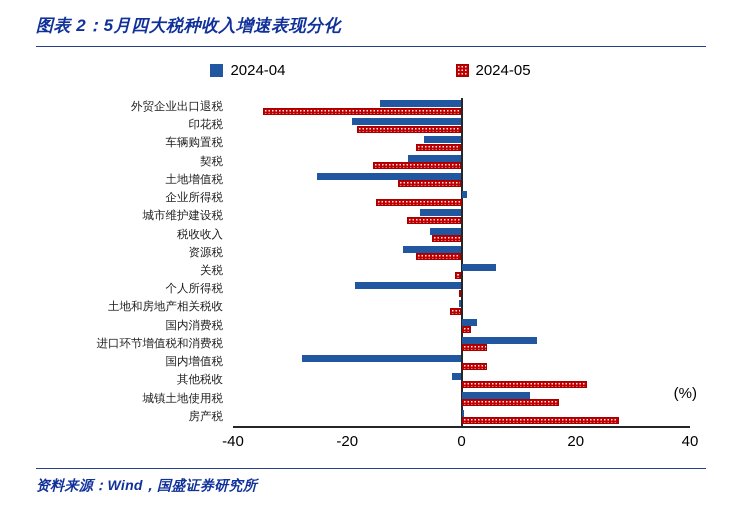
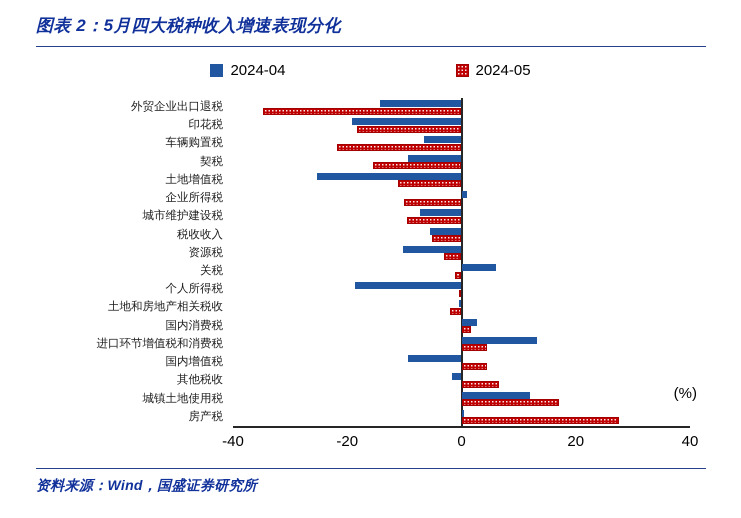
2024-05/车辆购置税: -8 -> -22
2024-05/企业所得税: -15 -> -10
2024-05/资源税: -8 -> -3
2024-04/国内增值税: -28 -> -9
2024-05/其他税收: 22 -> 7
